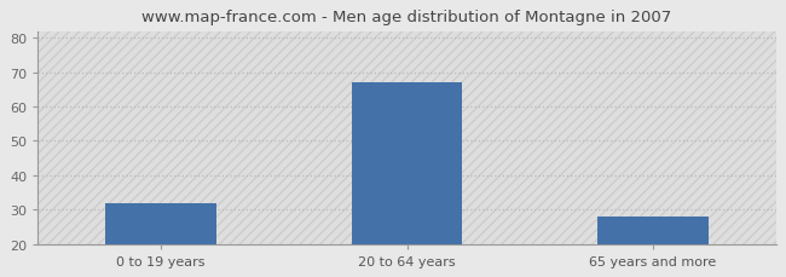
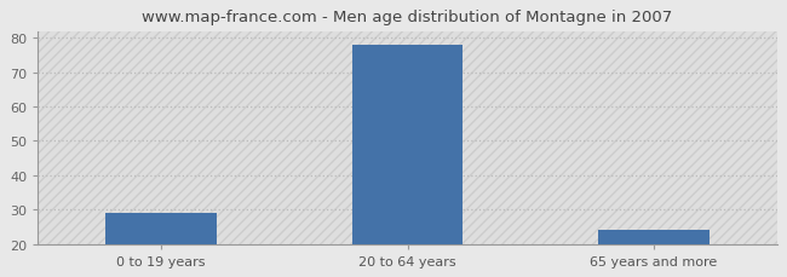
0 to 19 years: 32 -> 29
20 to 64 years: 67 -> 78
65 years and more: 28 -> 24
